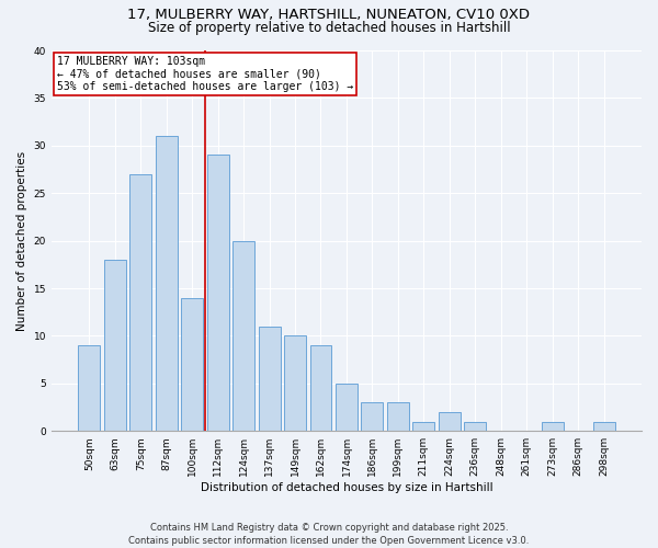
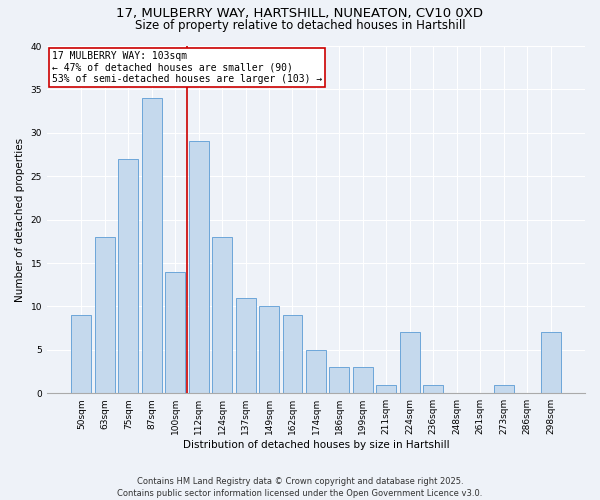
87sqm: 31 -> 34
124sqm: 20 -> 18
224sqm: 2 -> 7
298sqm: 1 -> 7
